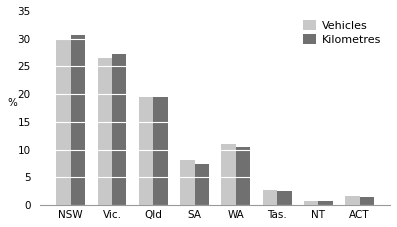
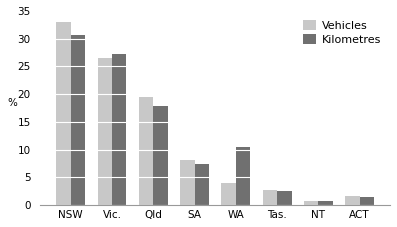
Vehicles/NSW: 29.8 -> 33.0
Kilometres/Qld: 19.5 -> 17.8
Vehicles/WA: 11.0 -> 4.0
